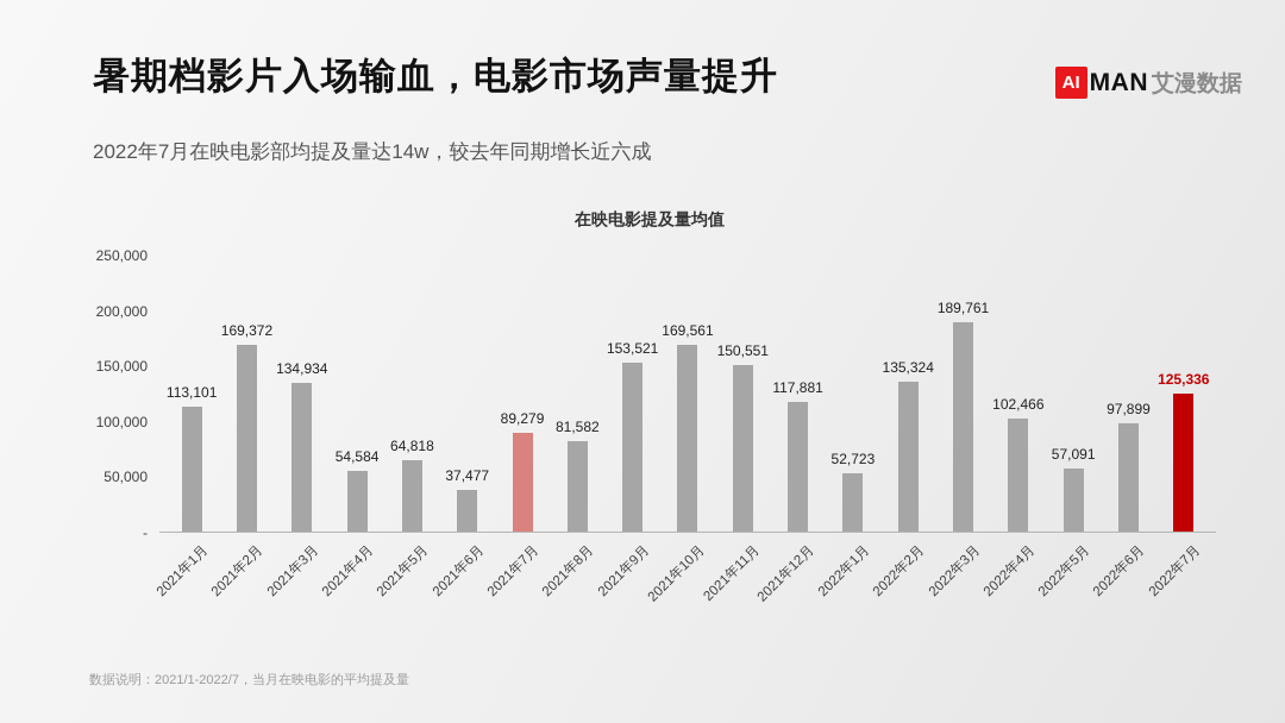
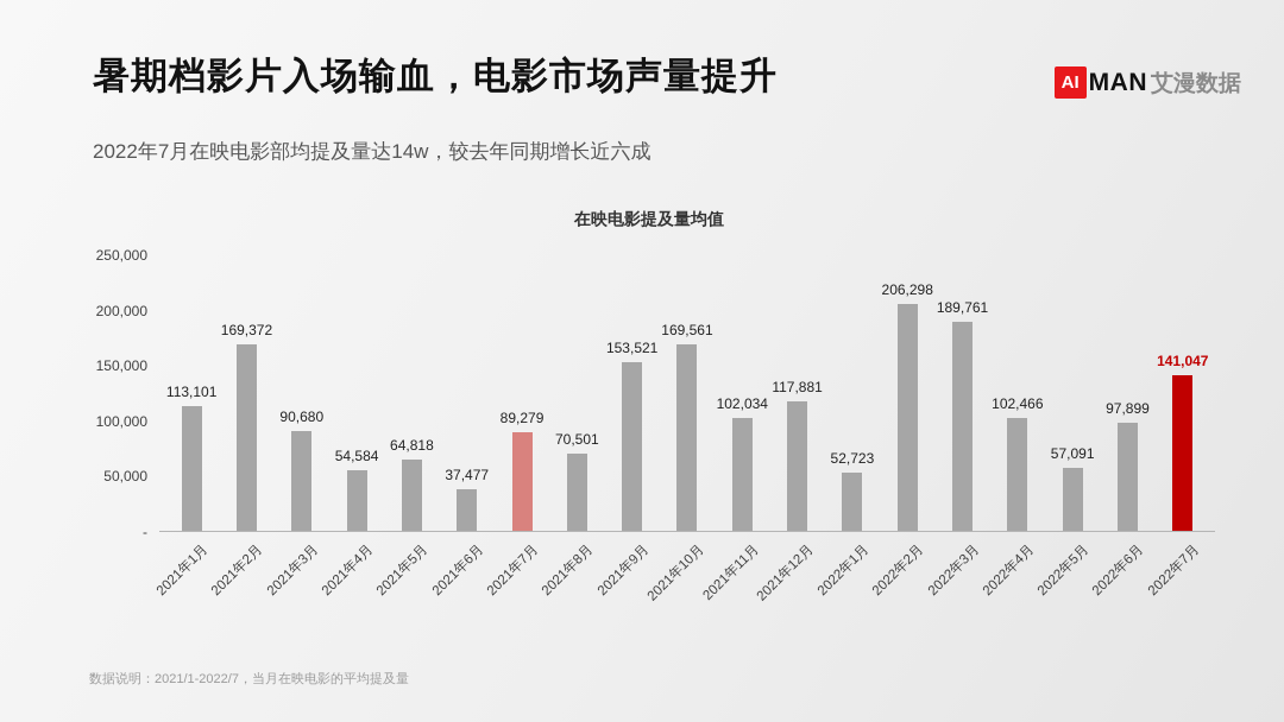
2021年3月: 134,934 -> 90,680
2021年8月: 81,582 -> 70,501
2021年11月: 150,551 -> 102,034
2022年2月: 135,324 -> 206,298
2022年7月: 125,336 -> 141,047
